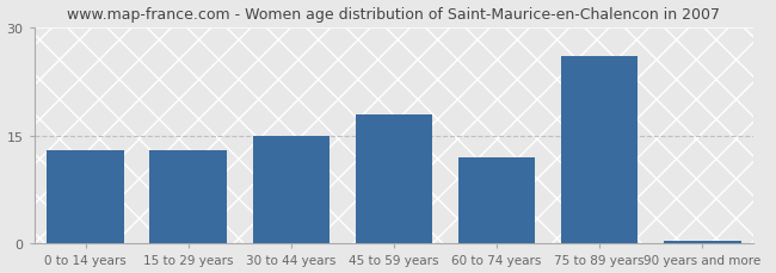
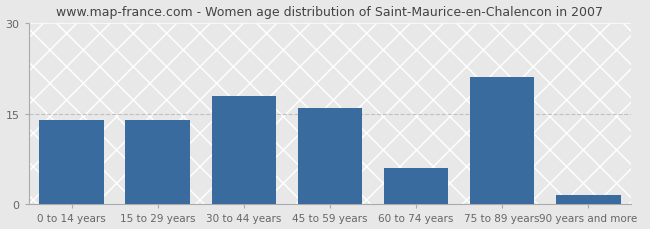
0 to 14 years: 13.0 -> 14.0
15 to 29 years: 13.0 -> 14.0
30 to 44 years: 15.0 -> 18.0
45 to 59 years: 18.0 -> 16.0
60 to 74 years: 12.0 -> 6.0
75 to 89 years: 26.0 -> 21.0
90 years and more: 0.4 -> 1.6
